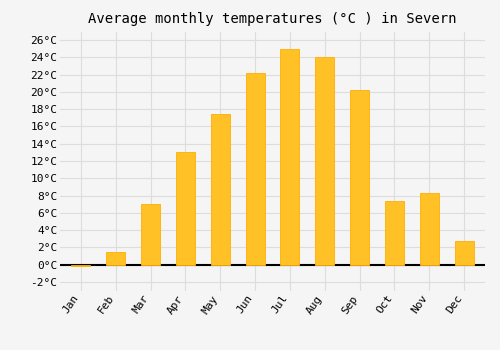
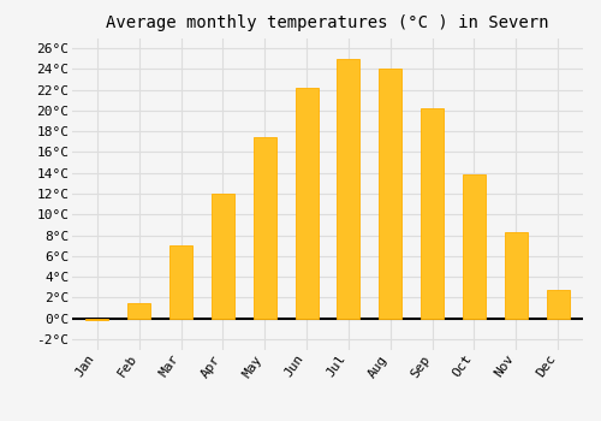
Apr: 13.0°C -> 12.0°C
Oct: 7.4°C -> 13.8°C
